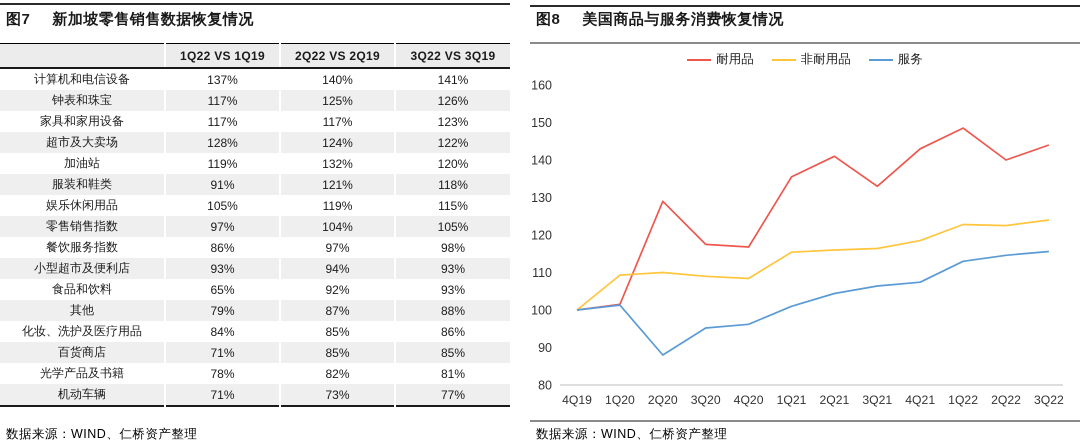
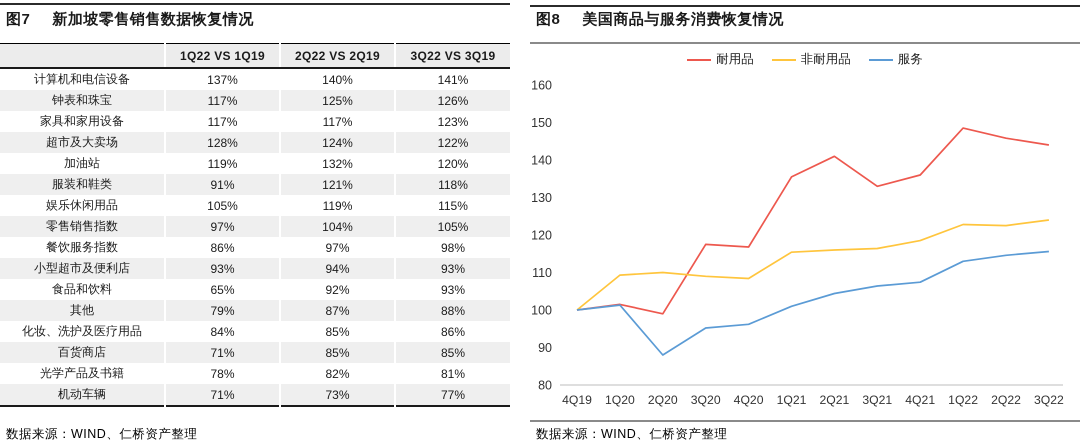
耐用品/2Q20: 129 -> 99
耐用品/4Q21: 143 -> 136
耐用品/2Q22: 140 -> 146
